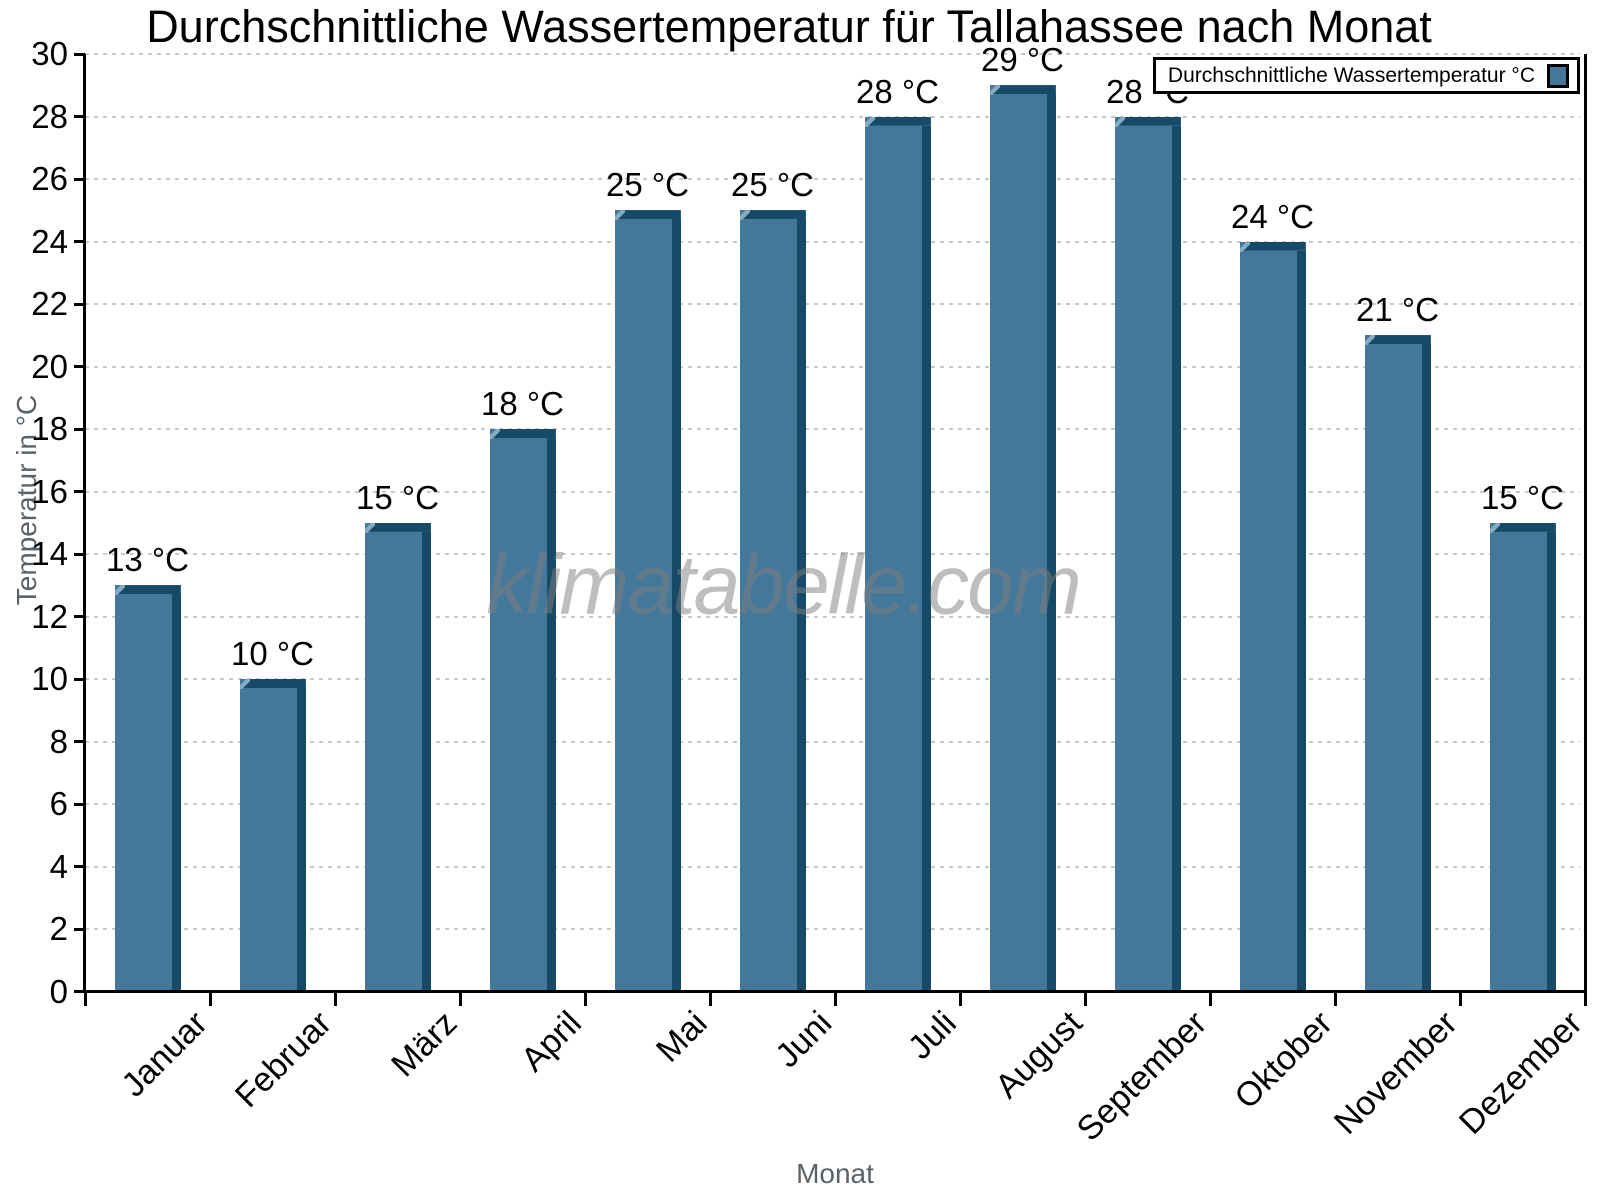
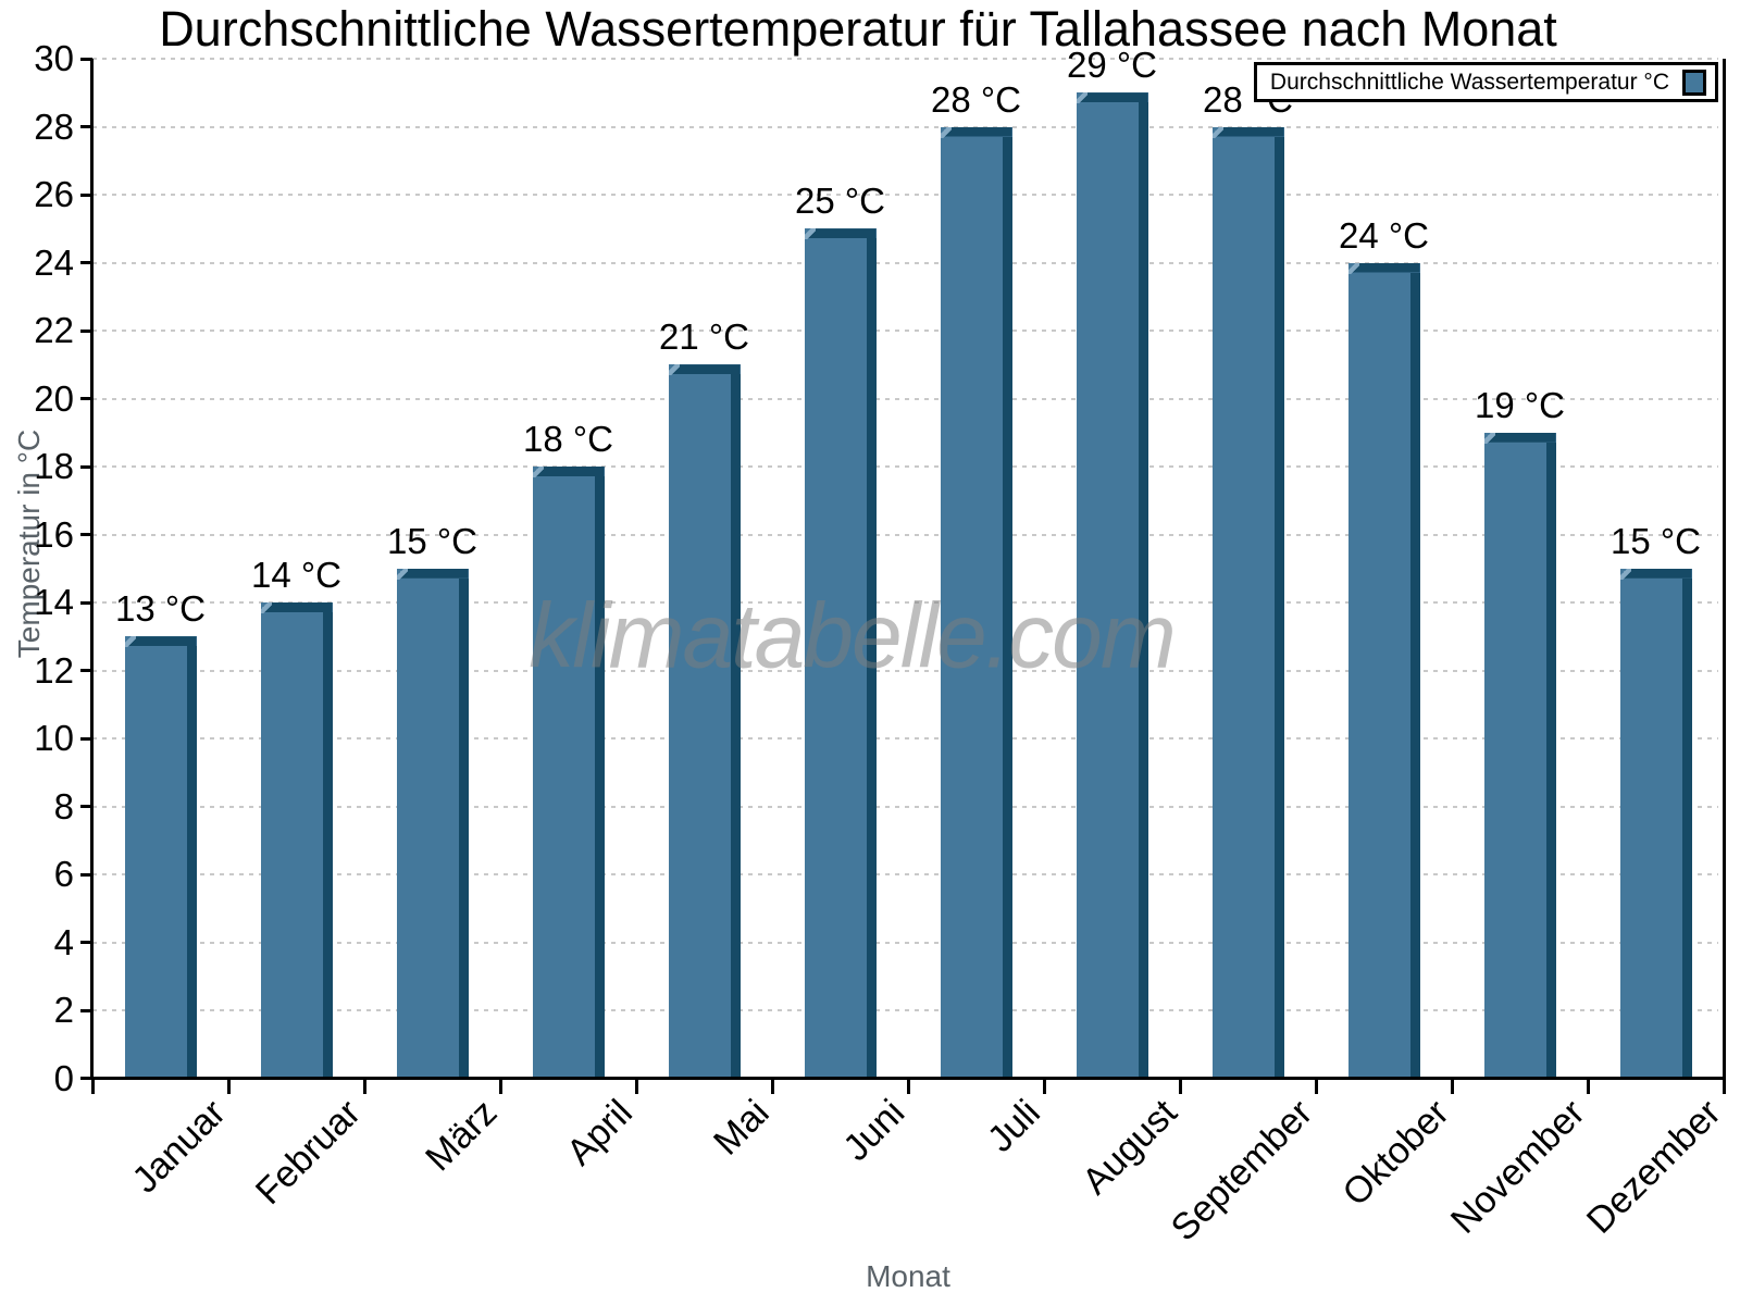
Februar: 10 -> 14
Mai: 25 -> 21
November: 21 -> 19
